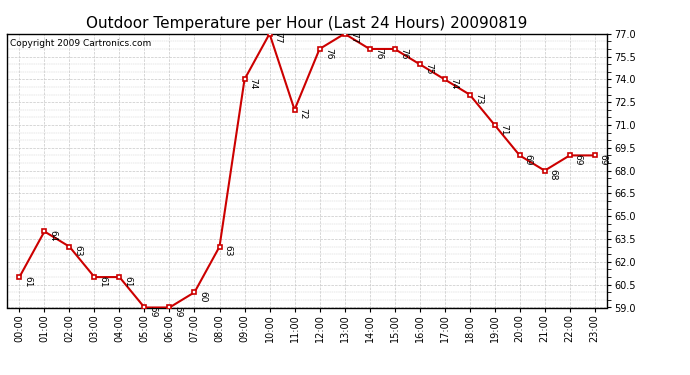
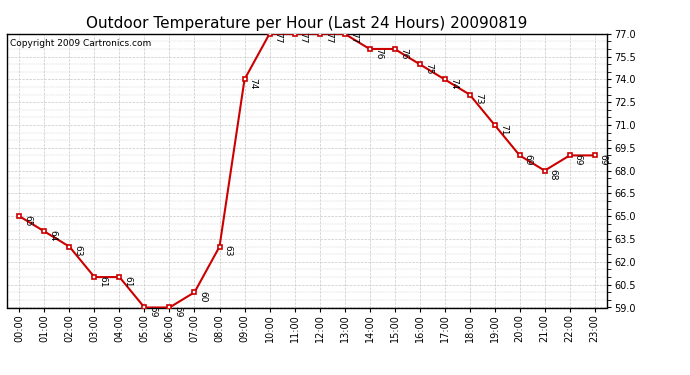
00:00: 61 -> 65
11:00: 72 -> 77
12:00: 76 -> 77
